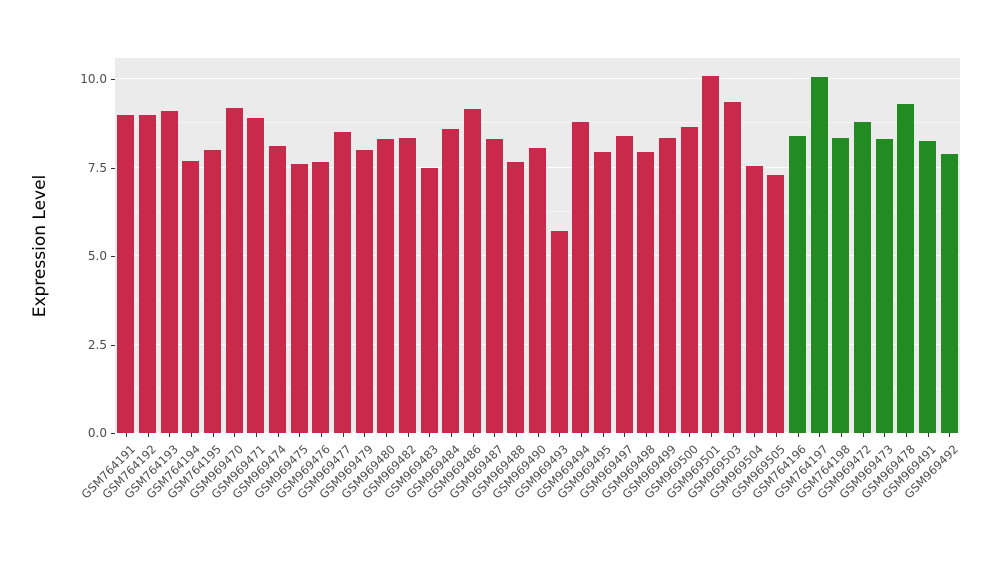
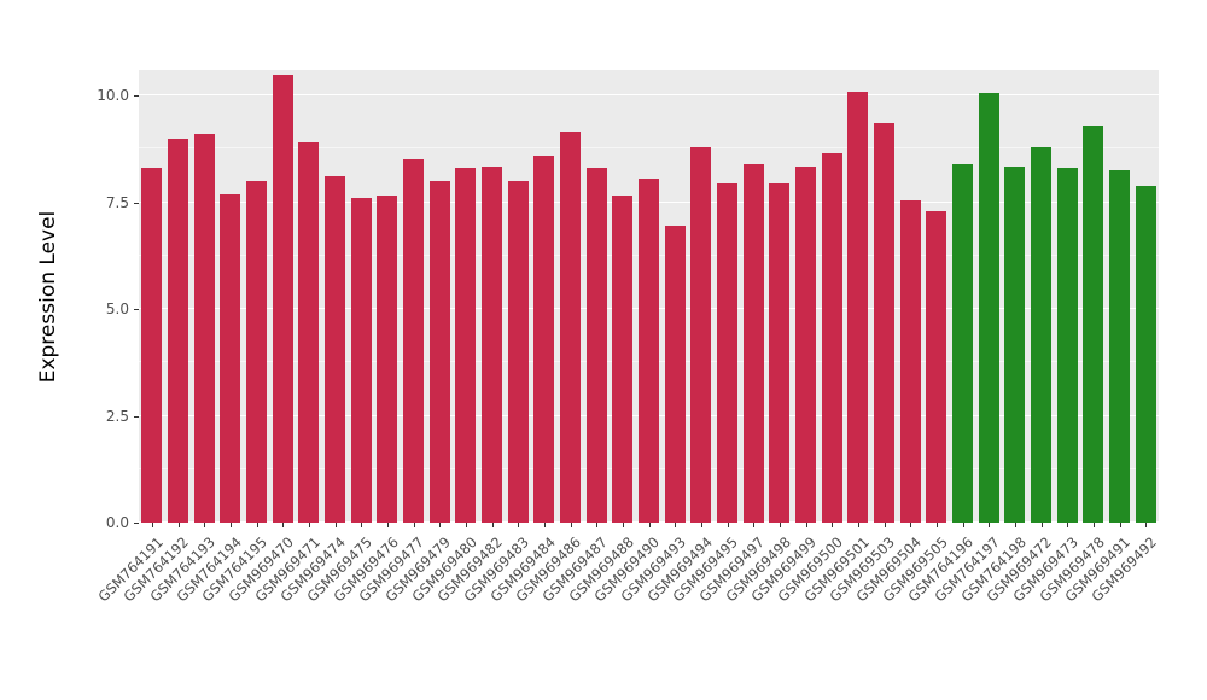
GSM764191: 9.0 -> 8.3
GSM969470: 9.2 -> 10.5
GSM969483: 7.5 -> 8.0
GSM969493: 5.7 -> 7.0
